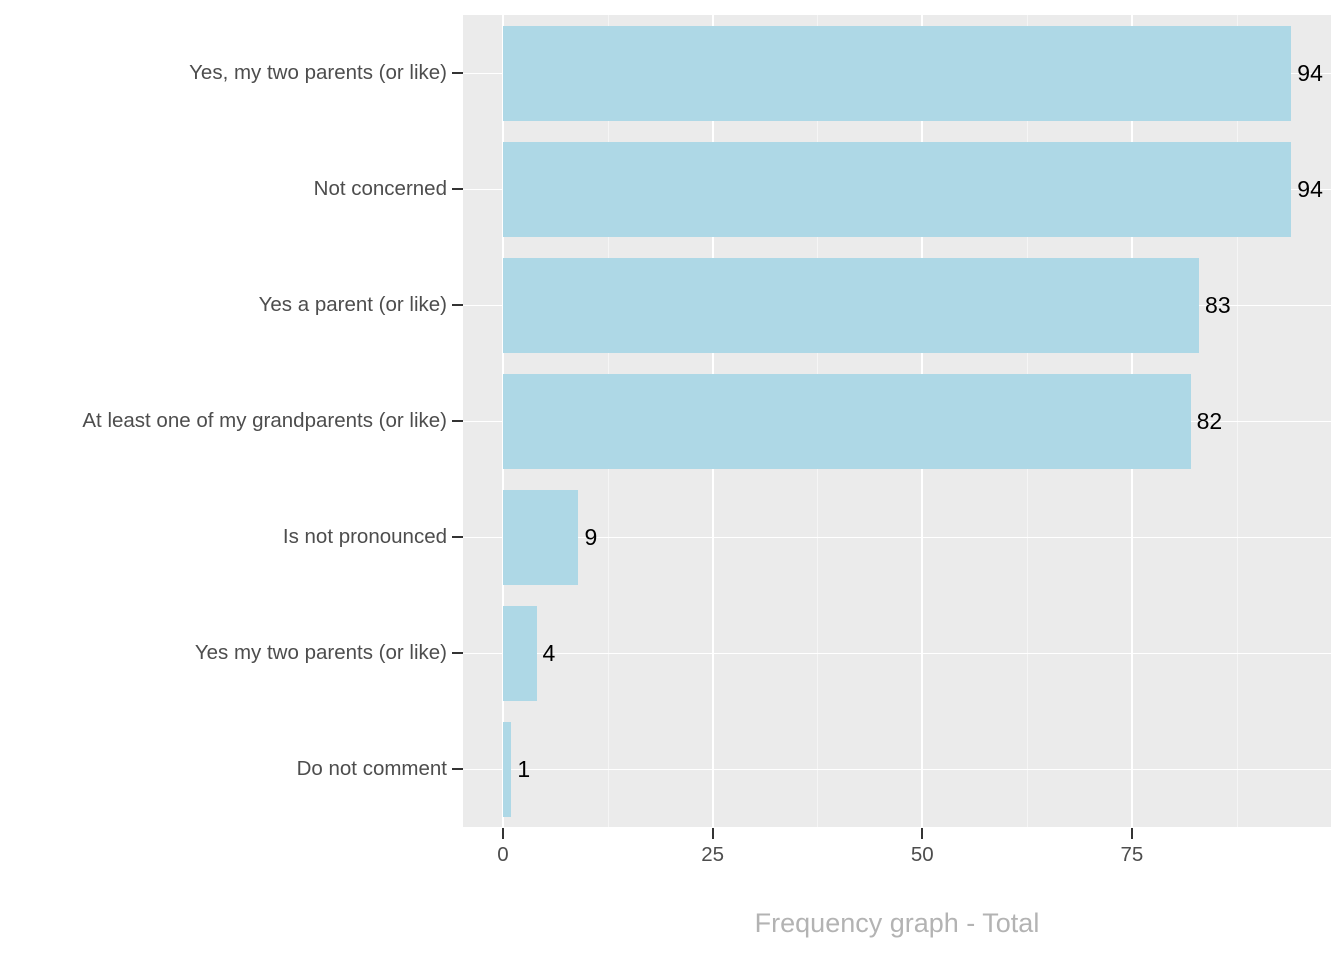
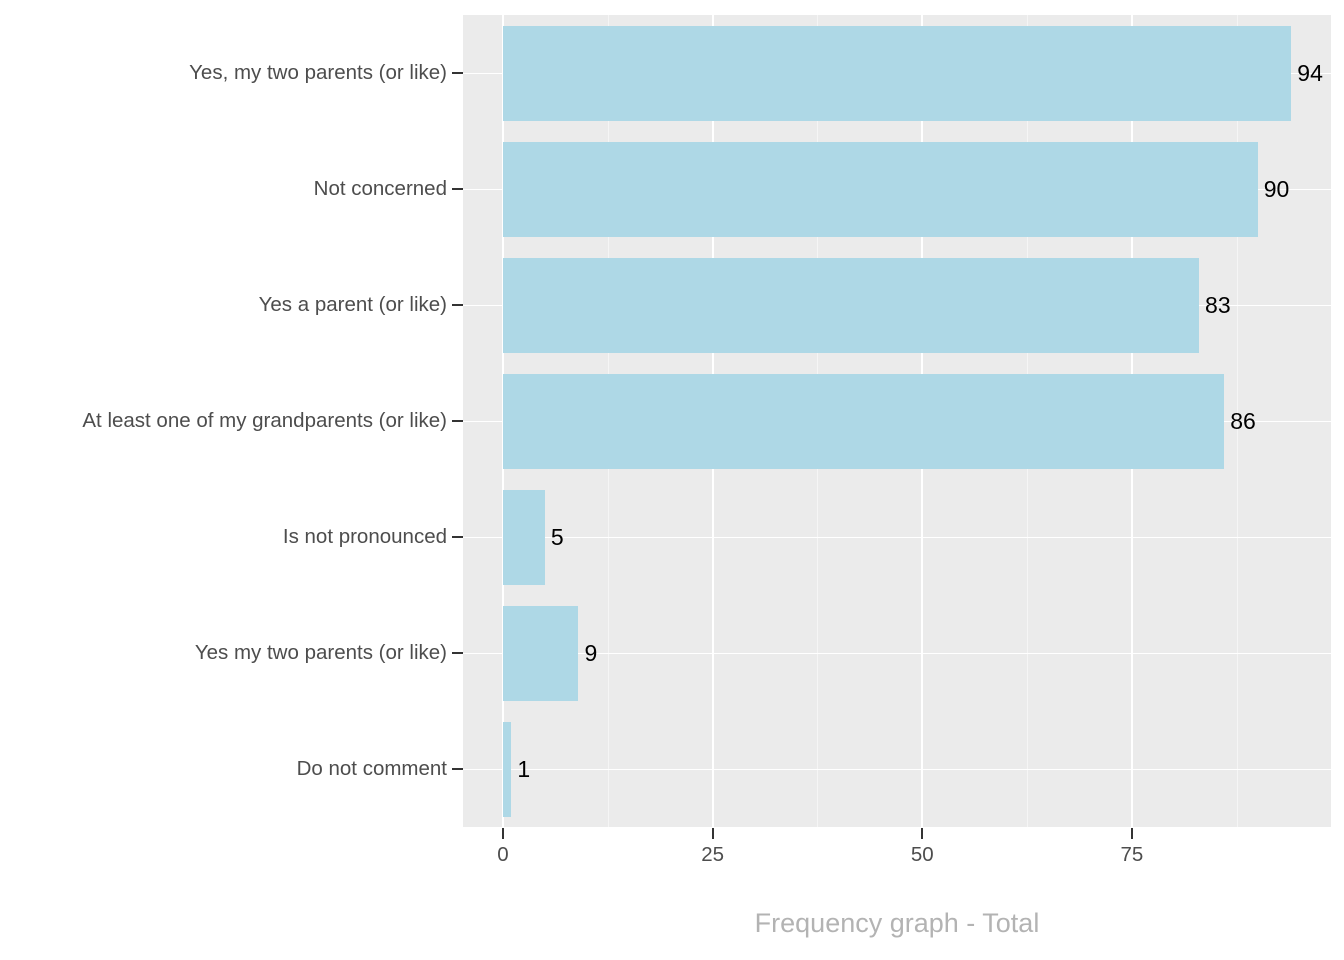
Not concerned: 94 -> 90
At least one of my grandparents (or like): 82 -> 86
Is not pronounced: 9 -> 5
Yes my two parents (or like): 4 -> 9
